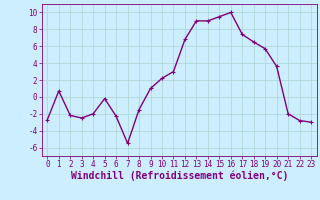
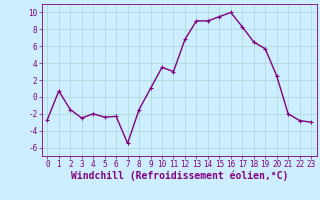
2: -2.2 -> -1.5
5: -0.2 -> -2.4
10: 2.2 -> 3.5
17: 7.4 -> 8.3
20: 3.6 -> 2.5
